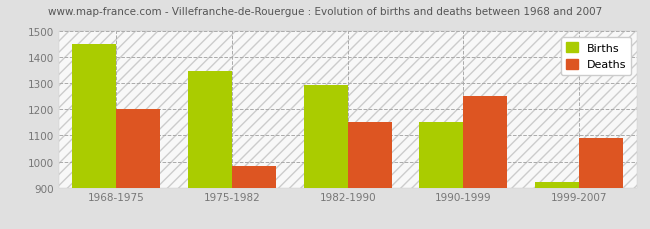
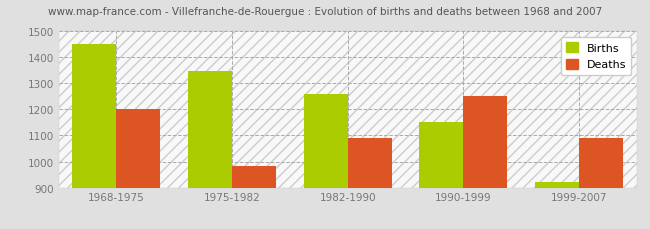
Births/1982-1990: 1295 -> 1258
Deaths/1982-1990: 1150 -> 1092
